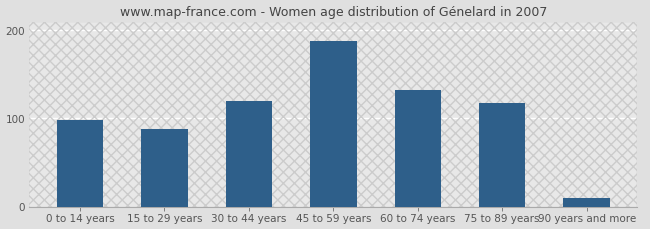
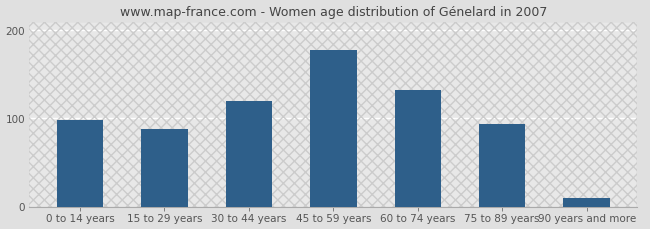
45 to 59 years: 188 -> 178
75 to 89 years: 118 -> 94
